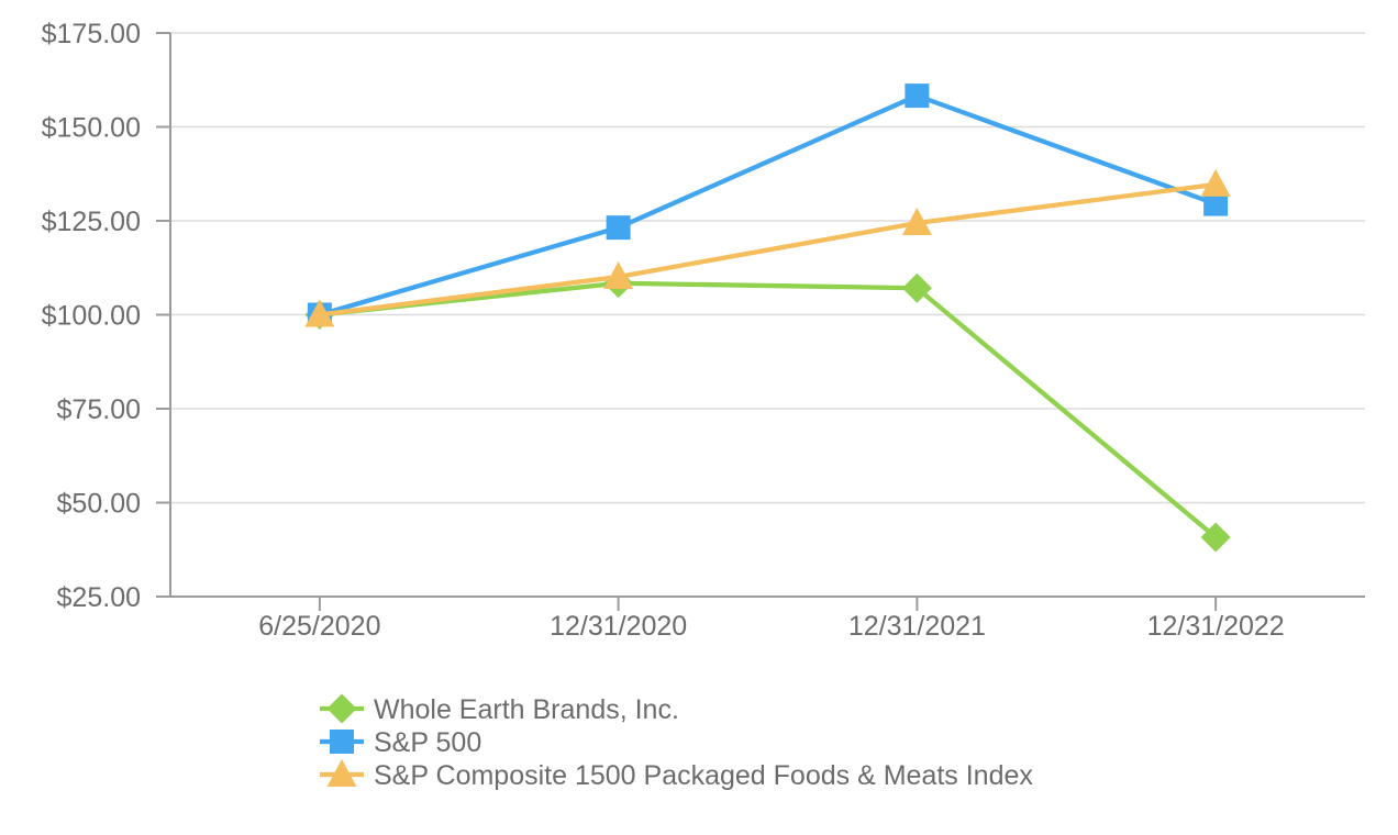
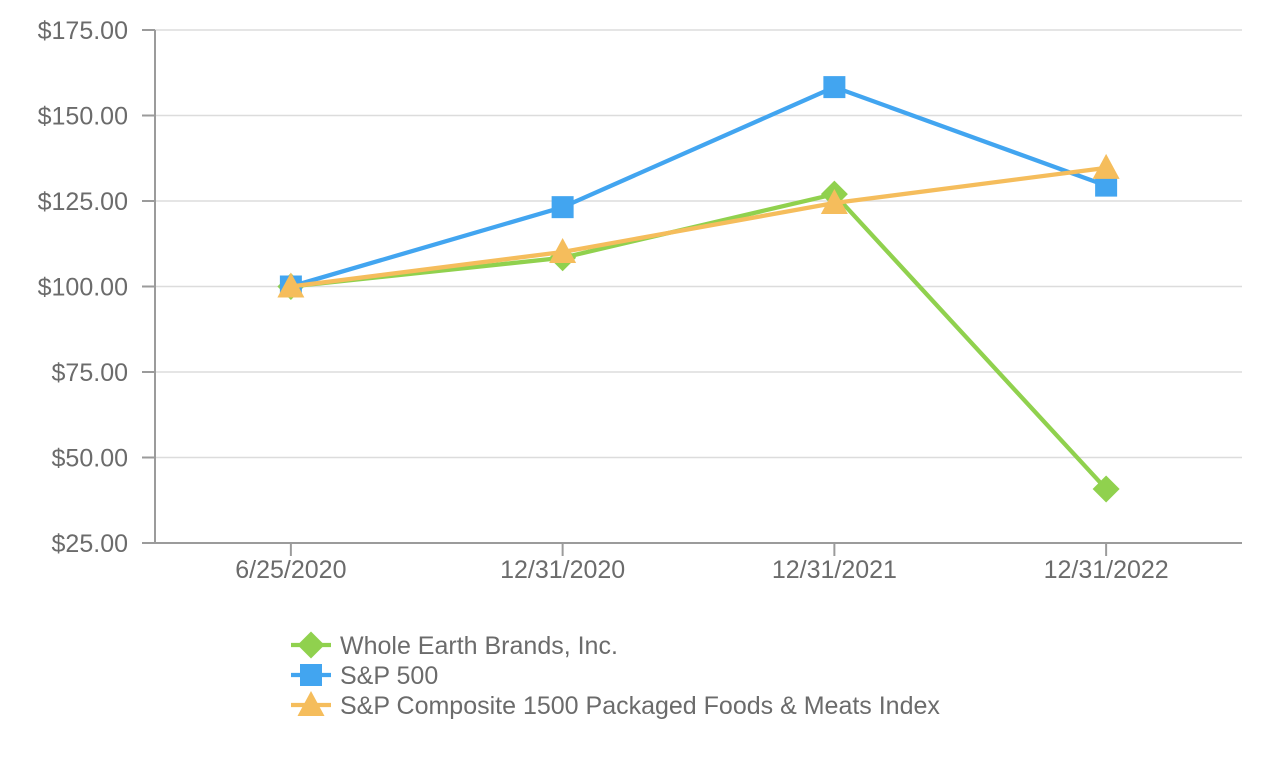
Whole Earth Brands, Inc./12/31/2021: $107 -> $127
